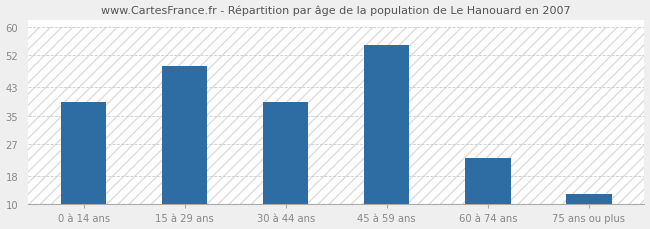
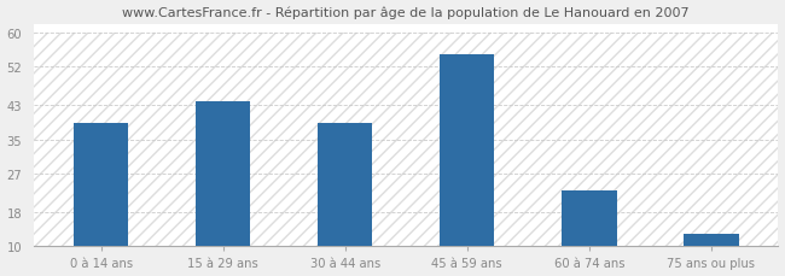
15 à 29 ans: 49 -> 44
